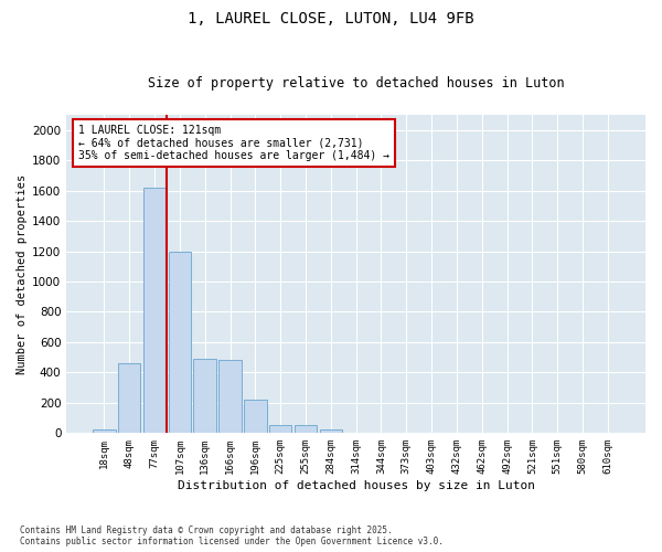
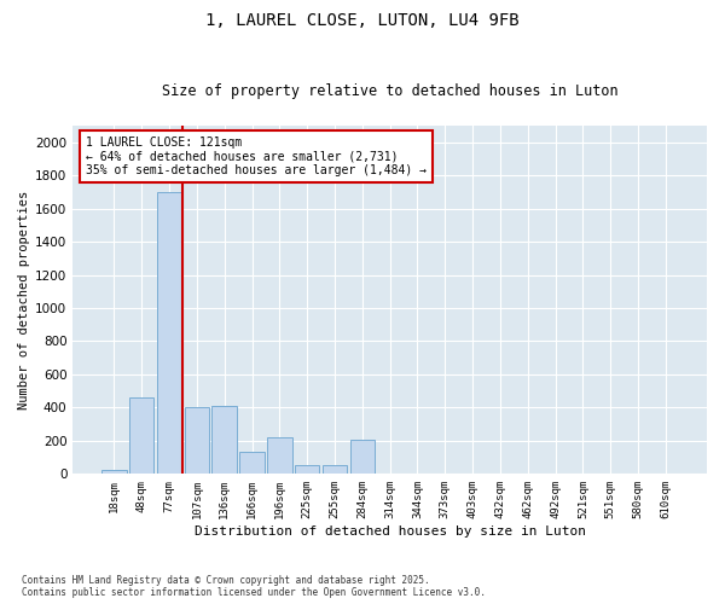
77sqm: 1620 -> 1700
107sqm: 1200 -> 400
136sqm: 490 -> 410
166sqm: 480 -> 130
284sqm: 20 -> 210
